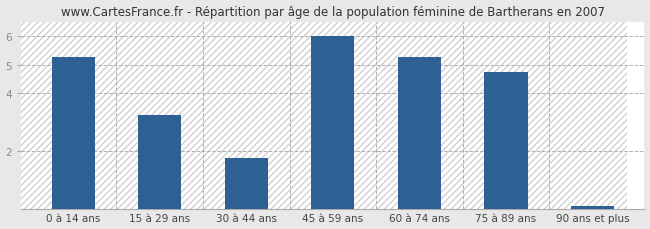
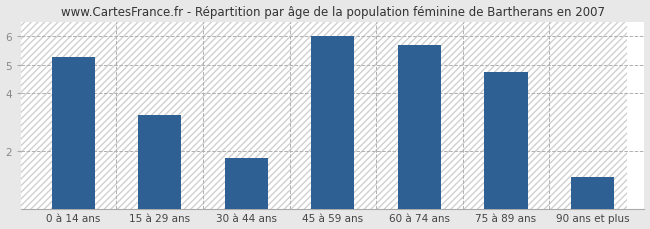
60 à 74 ans: 5.25 -> 5.70
90 ans et plus: 0.08 -> 1.10
